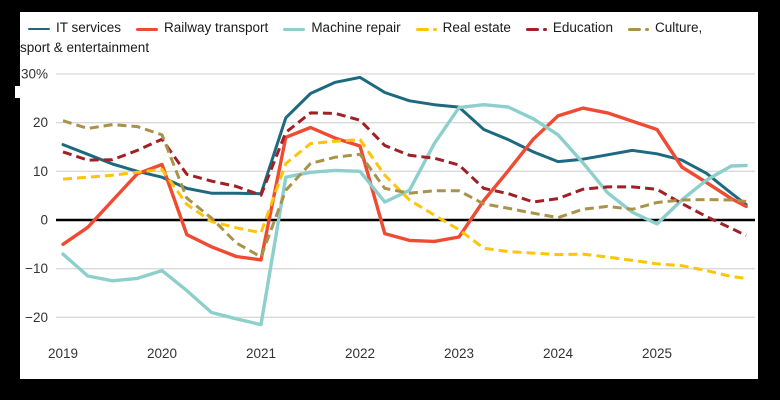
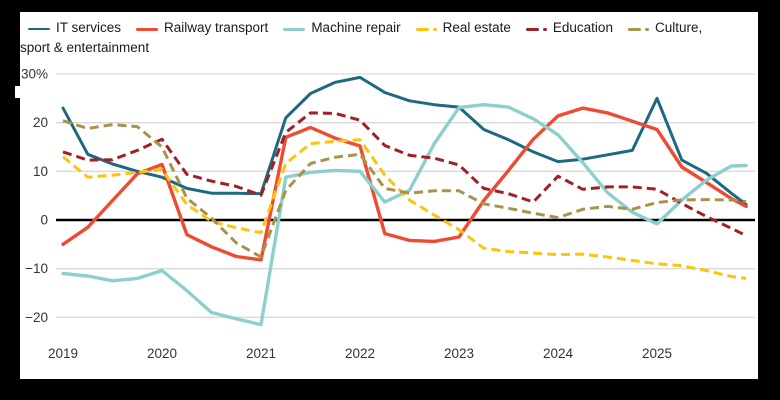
IT services/2019: 16% -> 23%
Machine repair/2019: -7% -> -11%
Real estate/2019: 8% -> 13%
Culture, sport & entertainment/2020: 18% -> 15%
Education/2024: 4% -> 9%
IT services/2025: 14% -> 25%
